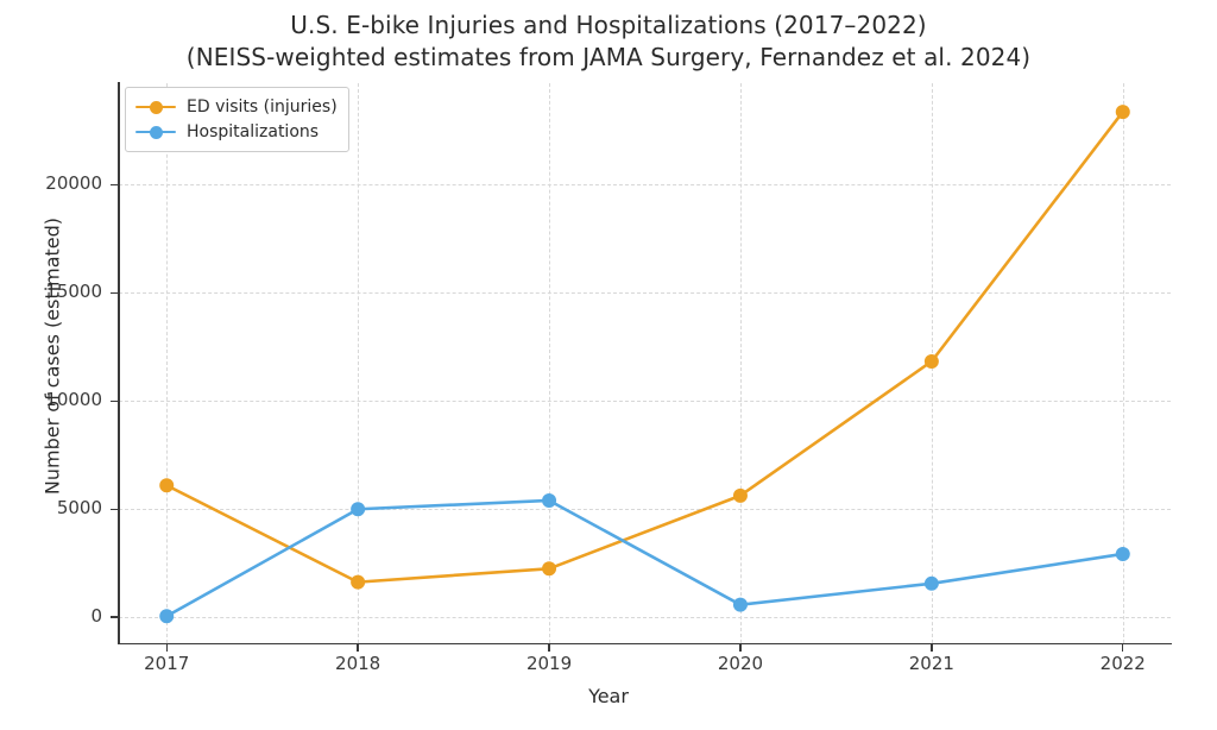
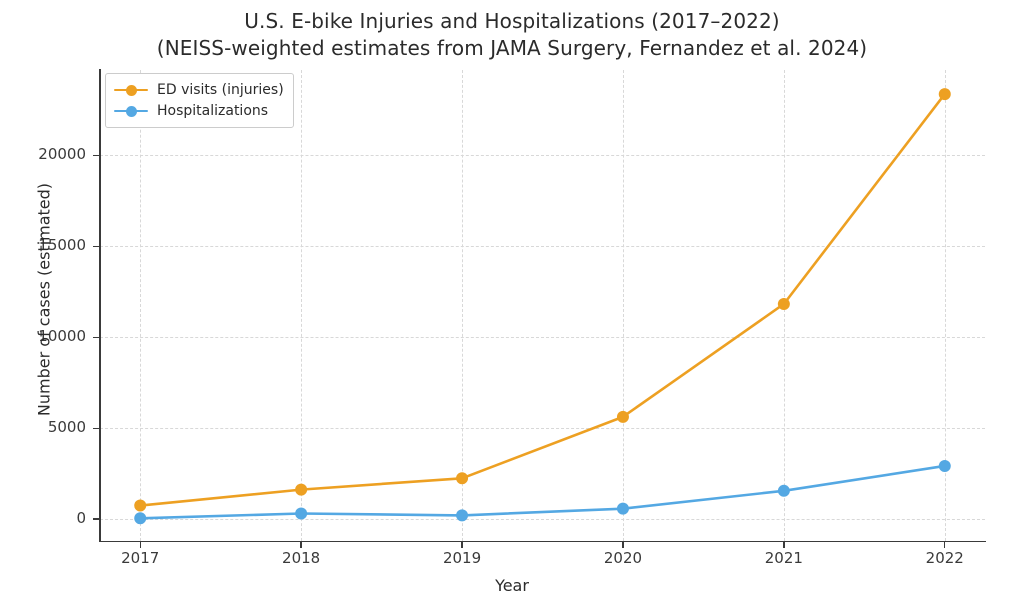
ED visits (injuries)/2017: 6100 -> 800
Hospitalizations/2018: 5000 -> 300
Hospitalizations/2019: 5400 -> 200
